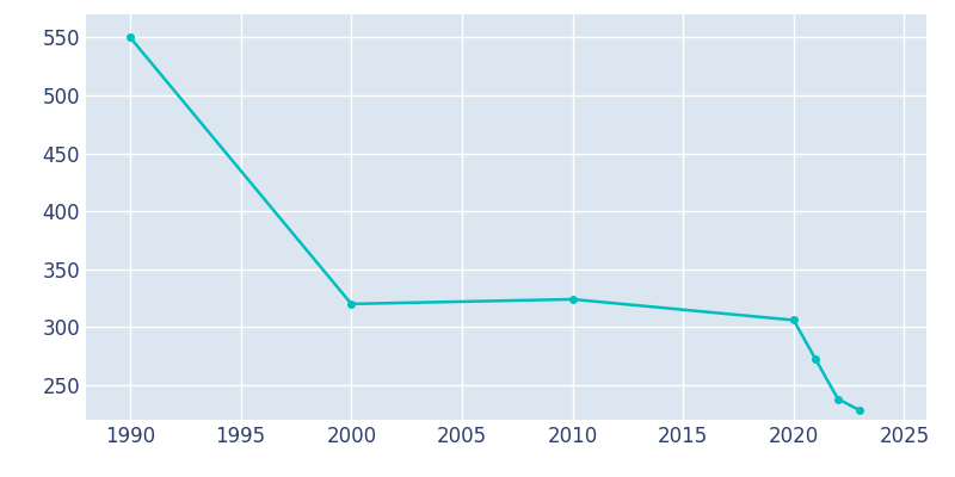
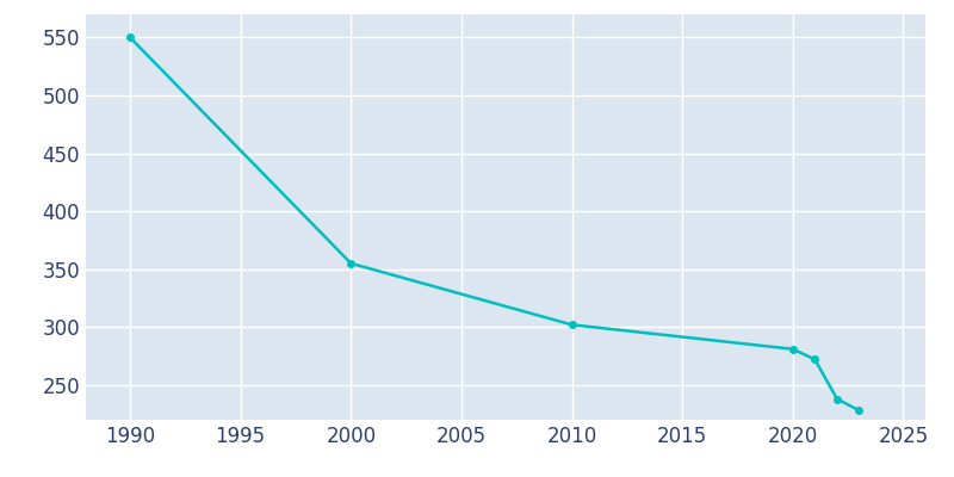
2000: 320 -> 355
2010: 324 -> 302
2020: 306 -> 281
